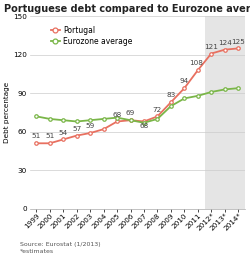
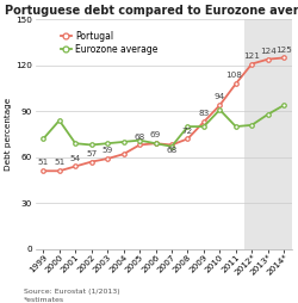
Eurozone average/2000: 70 -> 84
Eurozone average/2008: 70 -> 80
Eurozone average/2010: 86 -> 91
Eurozone average/2011: 88 -> 80
Eurozone average/2012*: 91 -> 81
Eurozone average/2013*: 93 -> 88
